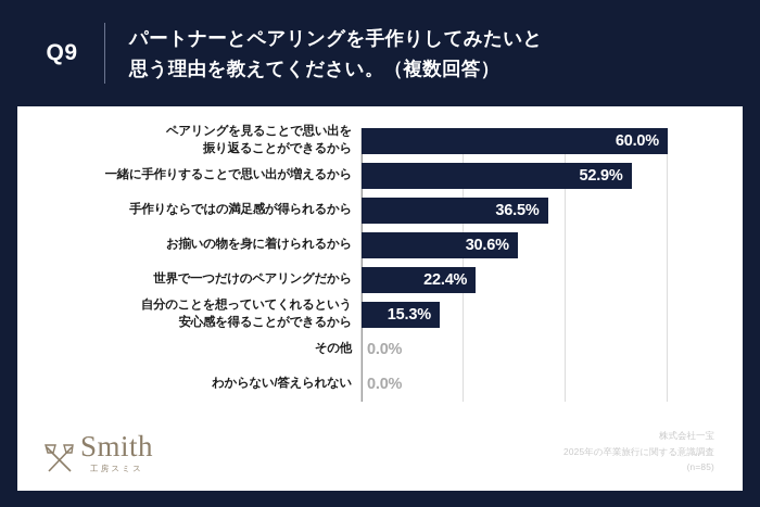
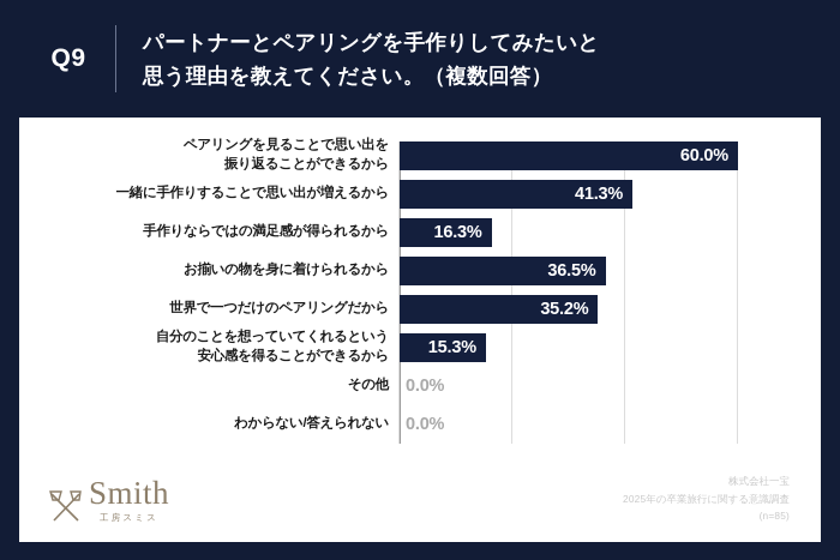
一緒に手作りすることで思い出が増えるから: 52.9% -> 41.3%
手作りならではの満足感が得られるから: 36.5% -> 16.3%
お揃いの物を身に着けられるから: 30.6% -> 36.5%
世界で一つだけのペアリングだから: 22.4% -> 35.2%
